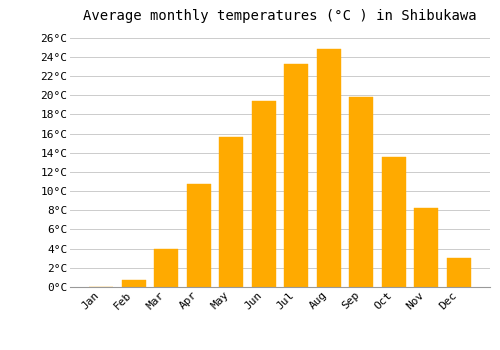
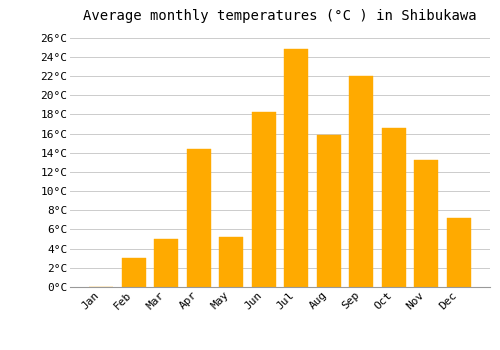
Feb: 0.7°C -> 3.0°C
Mar: 4.0°C -> 5.0°C
Apr: 10.7°C -> 14.4°C
May: 15.6°C -> 5.2°C
Jun: 19.4°C -> 18.2°C
Jul: 23.2°C -> 24.8°C
Aug: 24.8°C -> 15.8°C
Sep: 19.8°C -> 22.0°C
Oct: 13.6°C -> 16.6°C
Nov: 8.2°C -> 13.2°C
Dec: 3.0°C -> 7.2°C
